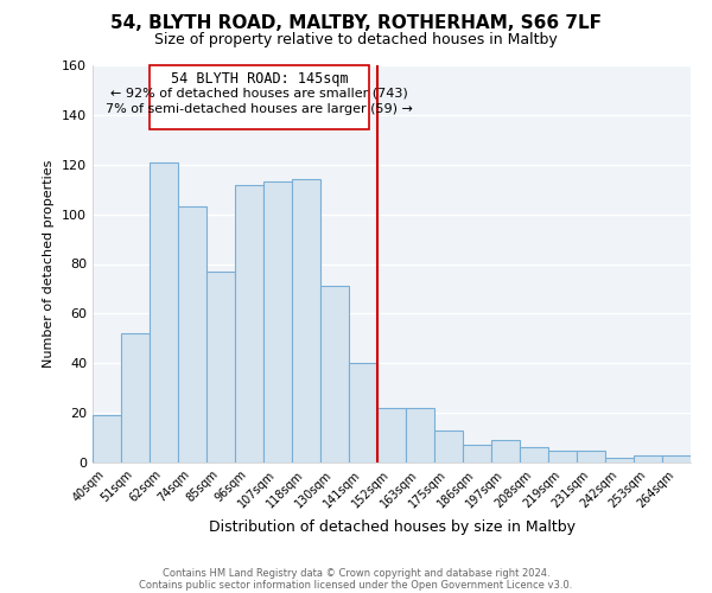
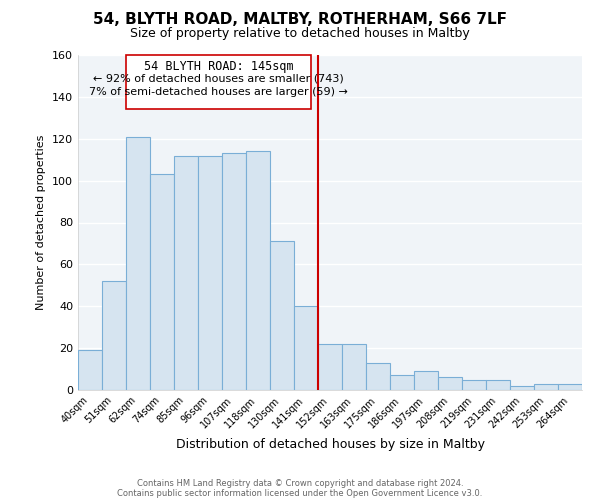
85sqm: 77 -> 112
